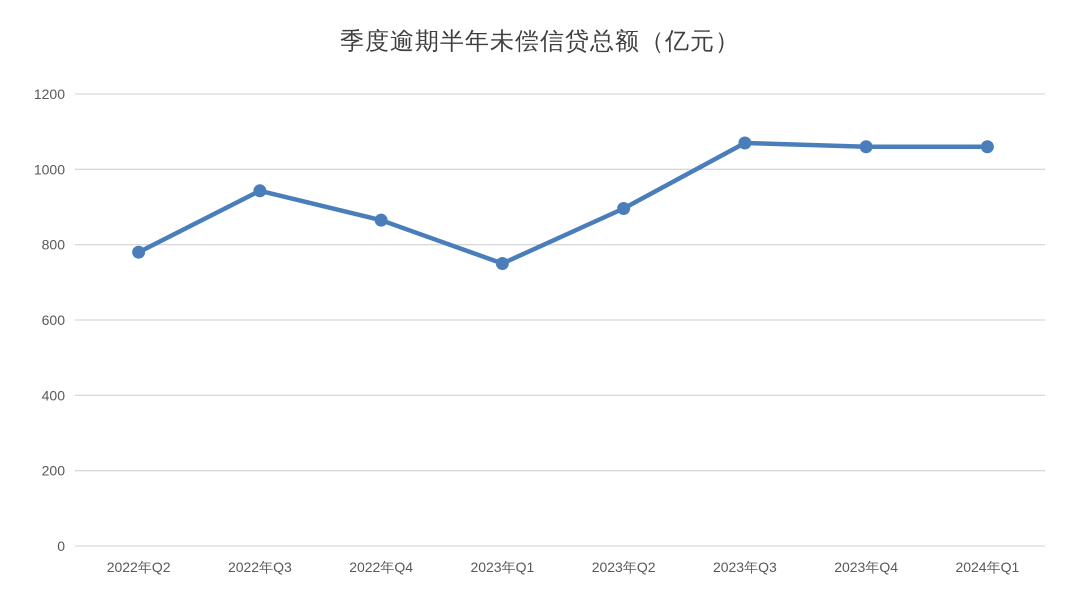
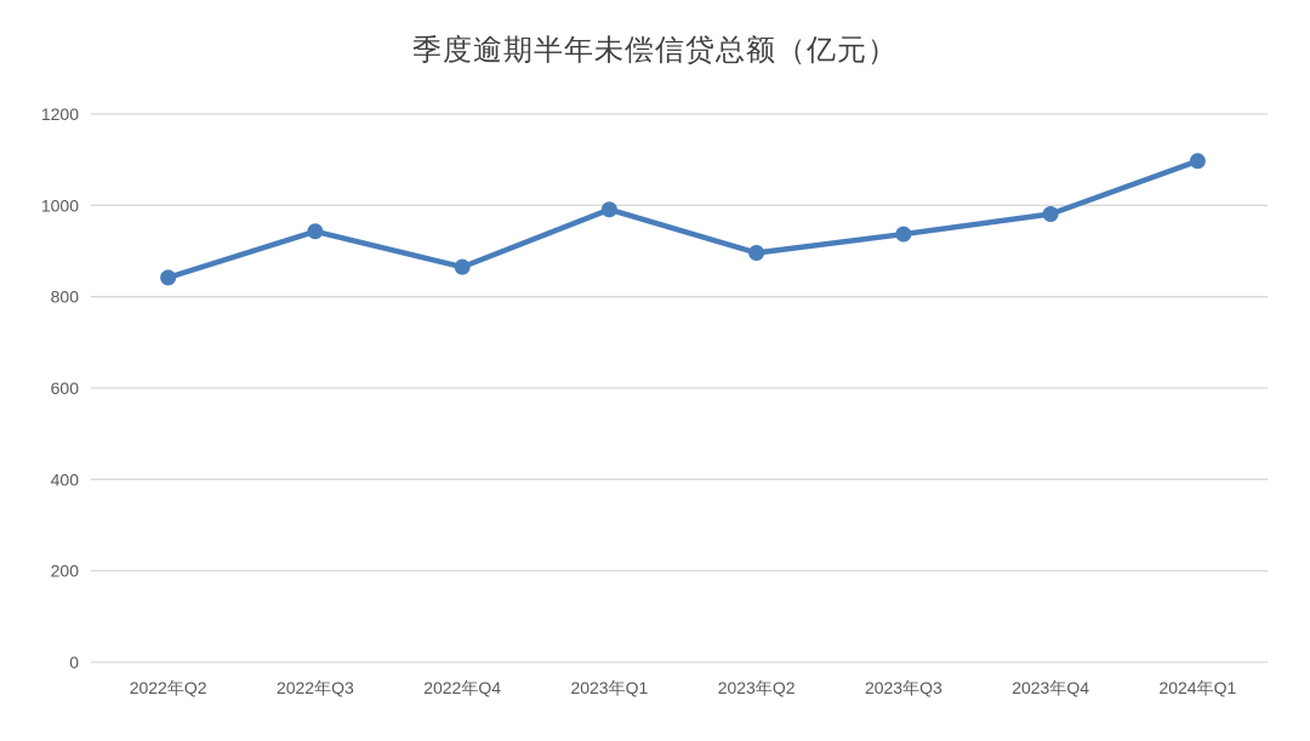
2022年Q2: 780 -> 840
2023年Q1: 750 -> 990
2023年Q3: 1070 -> 940
2023年Q4: 1060 -> 980
2024年Q1: 1060 -> 1100
